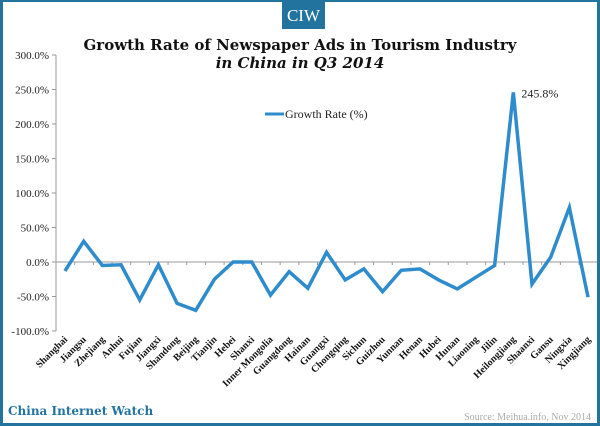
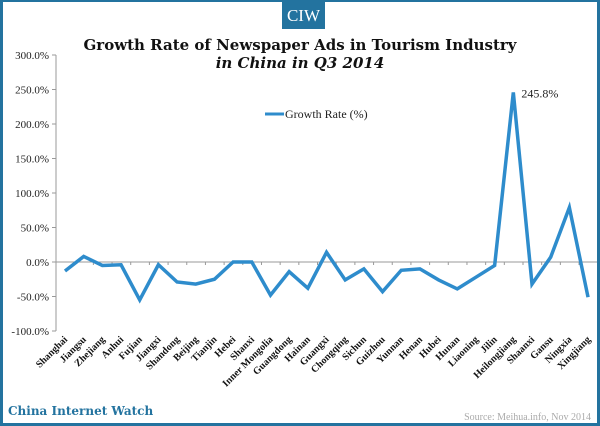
Jiangsu: 30% -> 10%
Shandong: -60% -> -30%
Beijing: -70% -> -30%
